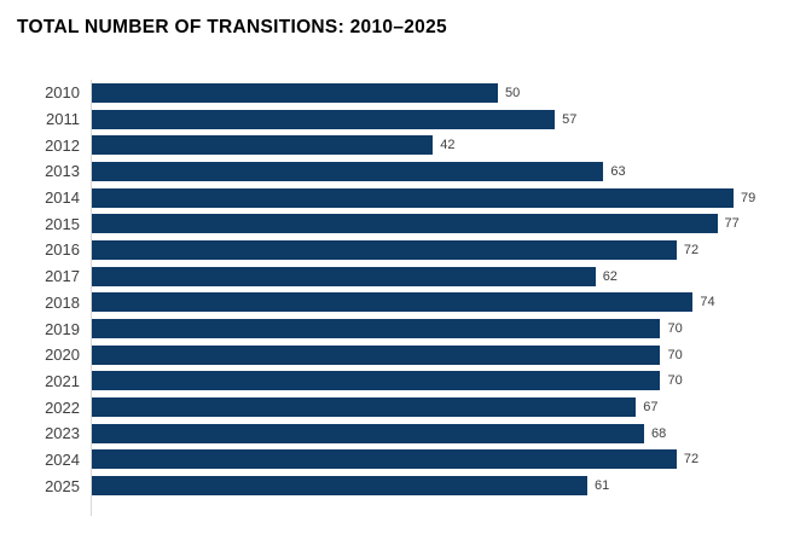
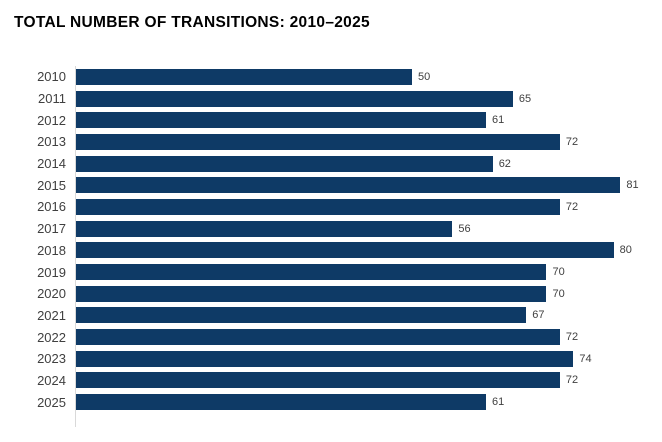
2011: 57 -> 65
2012: 42 -> 61
2013: 63 -> 72
2014: 79 -> 62
2015: 77 -> 81
2017: 62 -> 56
2018: 74 -> 80
2021: 70 -> 67
2022: 67 -> 72
2023: 68 -> 74
